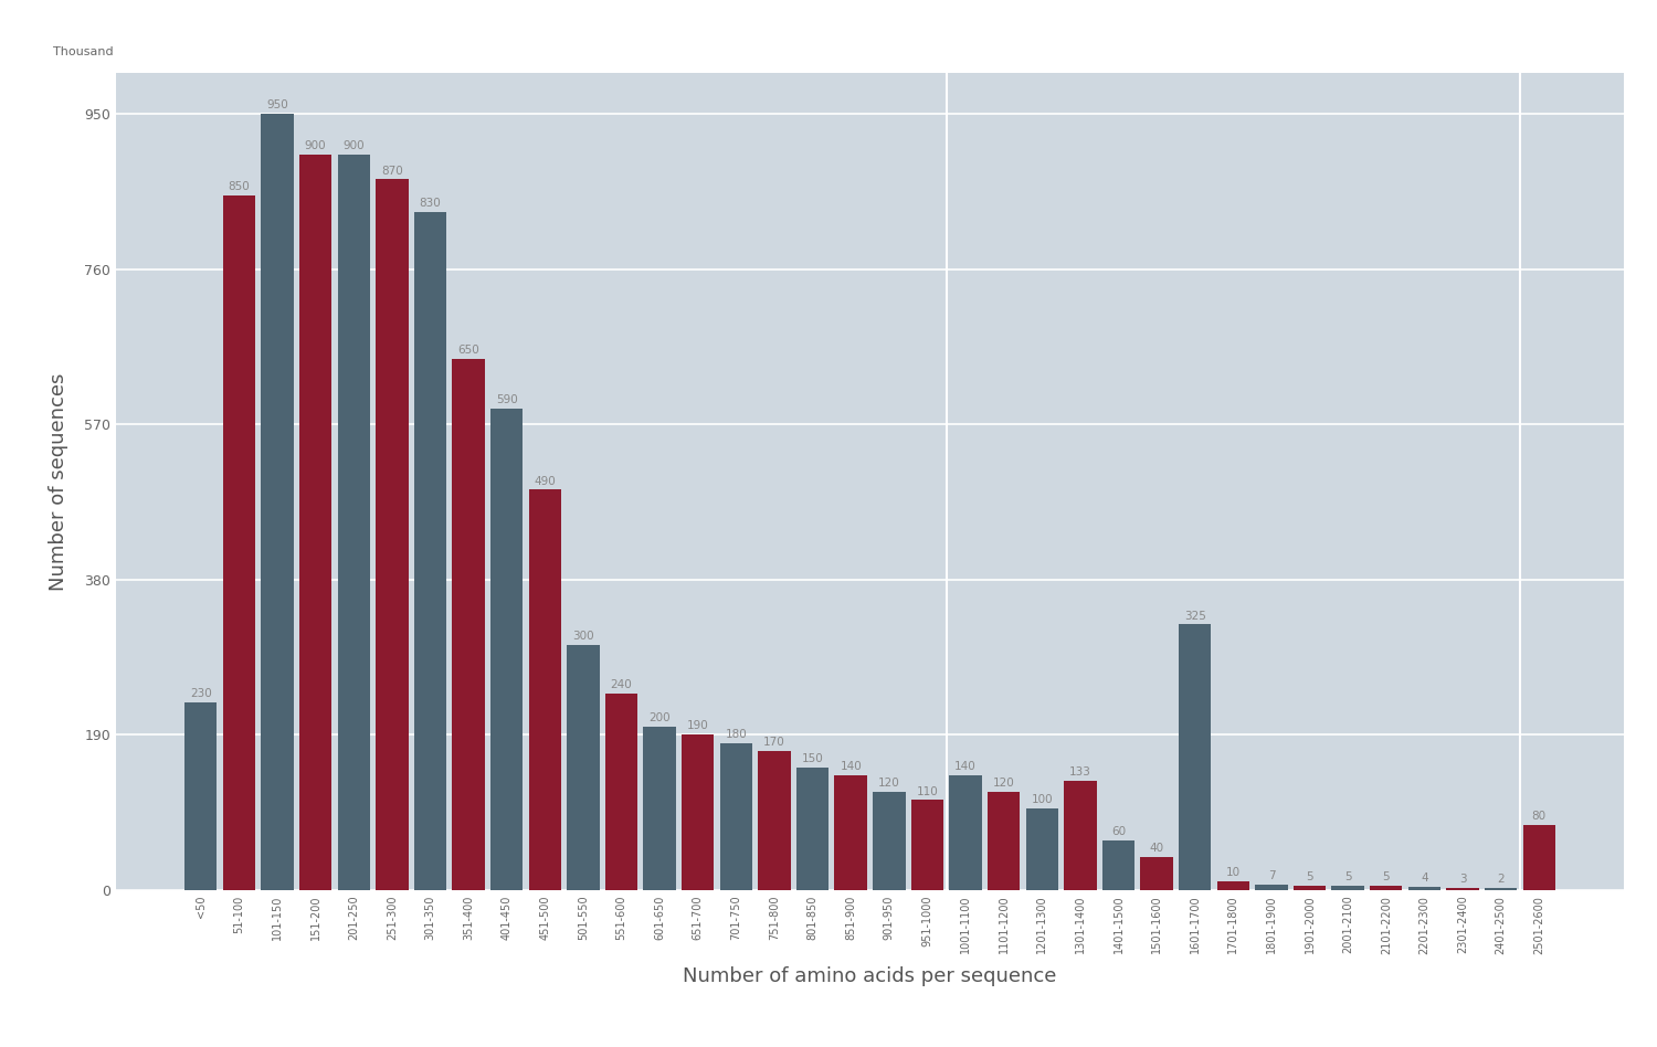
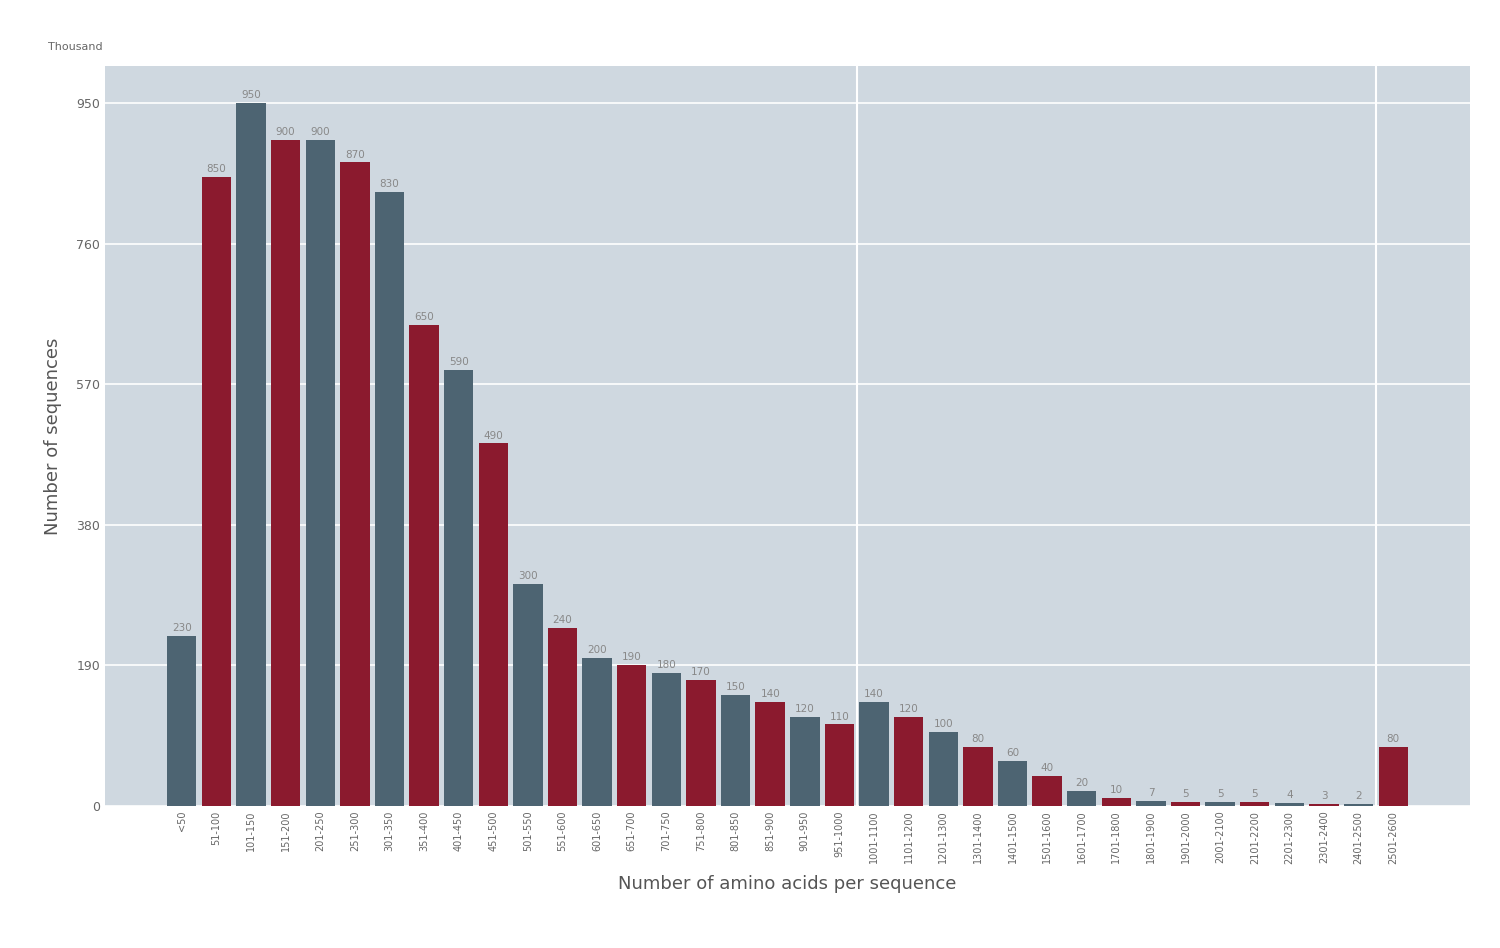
1301-1400: 133 -> 80
1601-1700: 325 -> 20
